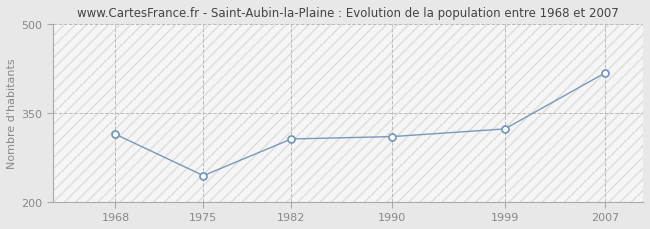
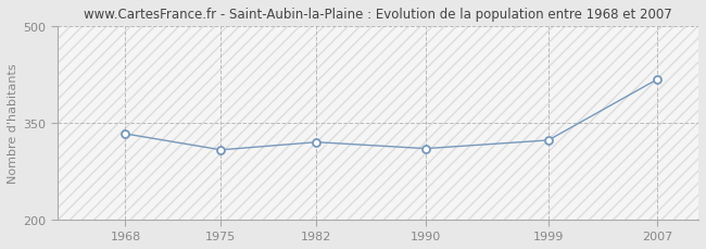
1968: 314 -> 333
1975: 244 -> 308
1982: 306 -> 320
